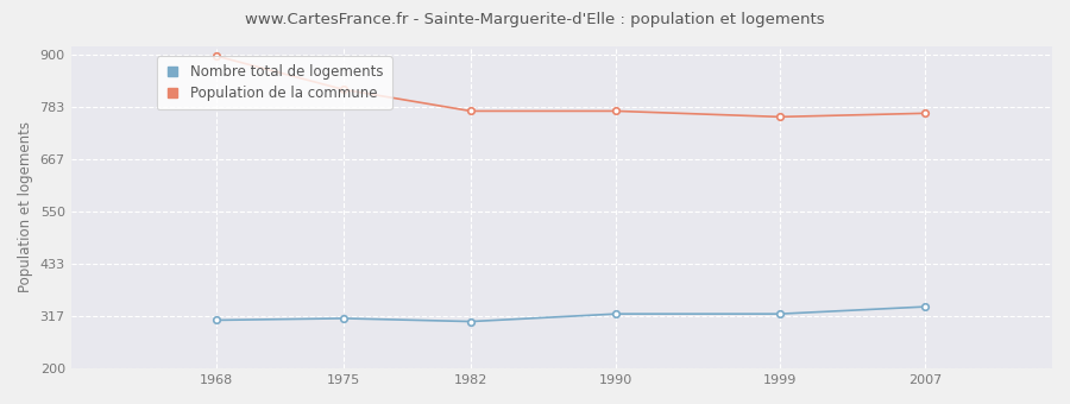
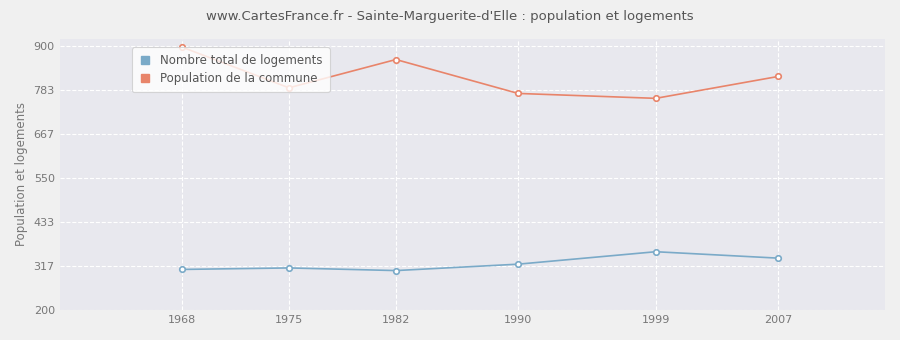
Population de la commune/1975: 823 -> 790
Population de la commune/1982: 775 -> 865
Nombre total de logements/1999: 322 -> 355
Population de la commune/2007: 770 -> 820
